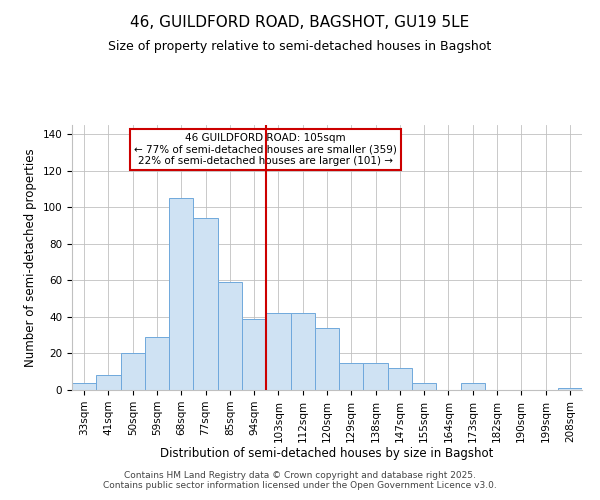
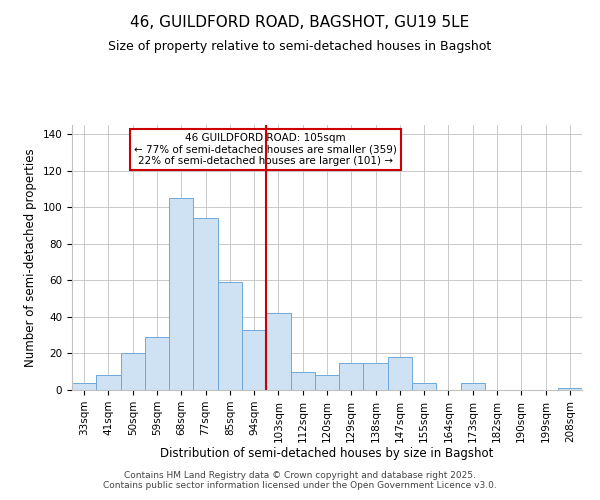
94sqm: 39 -> 33
112sqm: 42 -> 10
120sqm: 34 -> 8
147sqm: 12 -> 18
